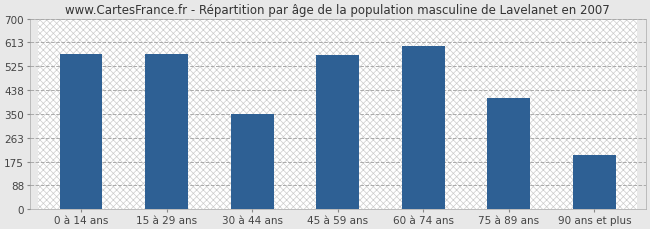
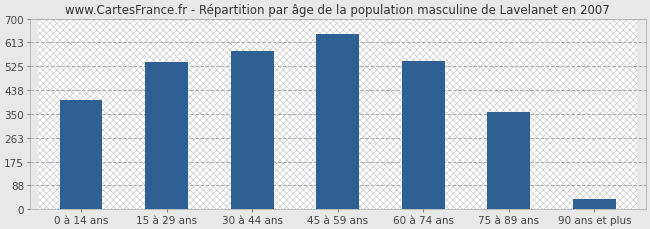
0 à 14 ans: 570 -> 400
15 à 29 ans: 570 -> 540
30 à 44 ans: 350 -> 580
45 à 59 ans: 565 -> 645
60 à 74 ans: 600 -> 545
75 à 89 ans: 410 -> 358
90 ans et plus: 200 -> 38
